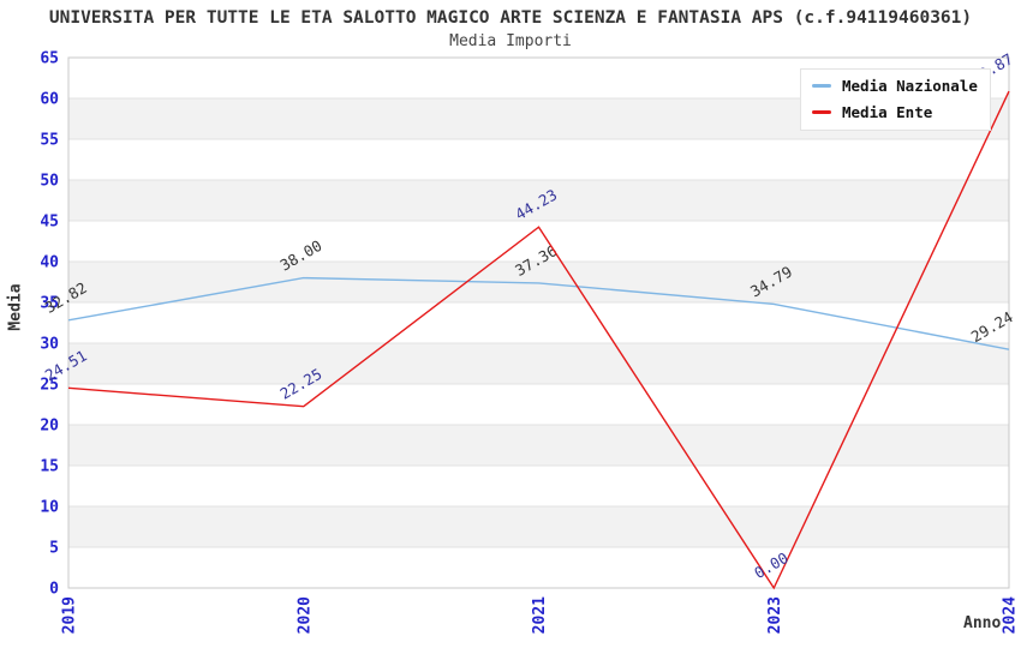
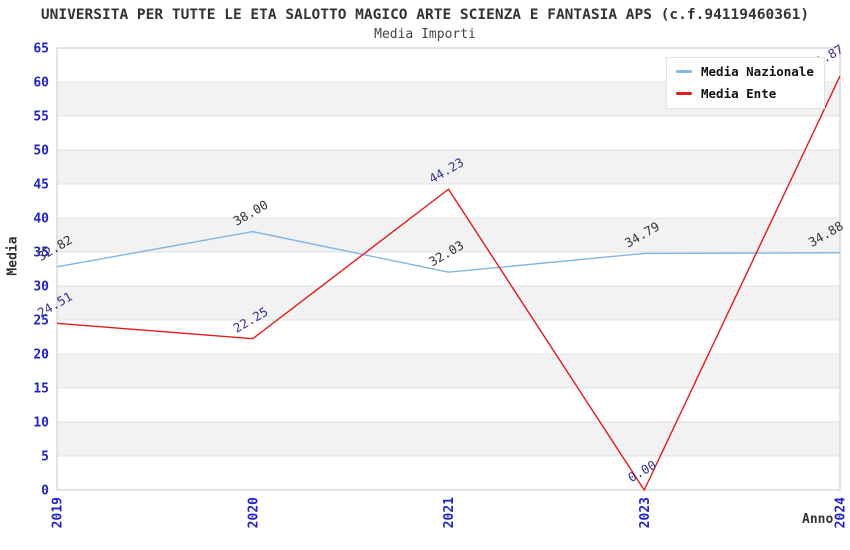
Media Nazionale/2021: 37.36 -> 32.03
Media Nazionale/2024: 29.24 -> 34.88
